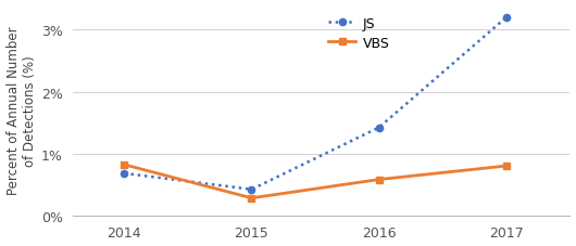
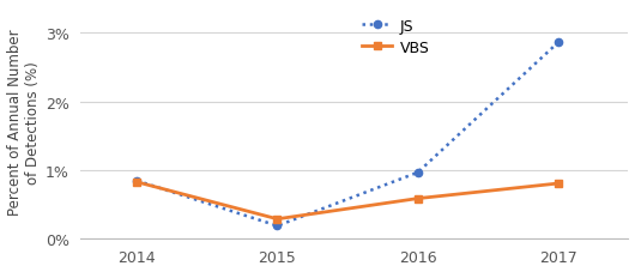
JS/2014: 0.68% -> 0.84%
JS/2015: 0.42% -> 0.18%
JS/2016: 1.42% -> 0.96%
JS/2017: 3.20% -> 2.86%
